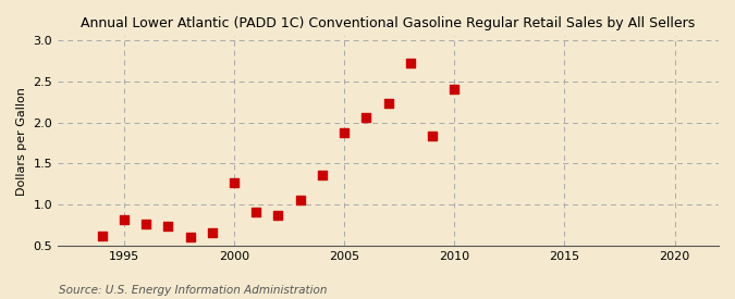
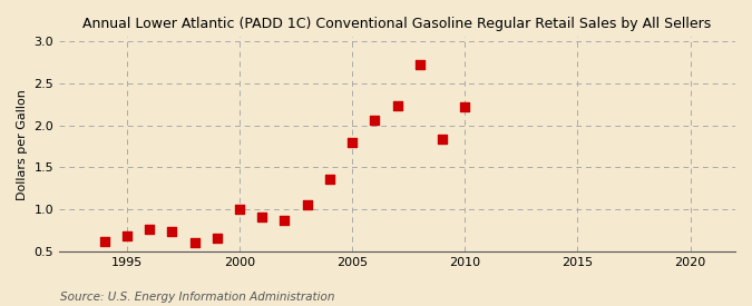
1995: 0.82 -> 0.68
2000: 1.26 -> 1.00
2005: 1.88 -> 1.79
2010: 2.40 -> 2.22
